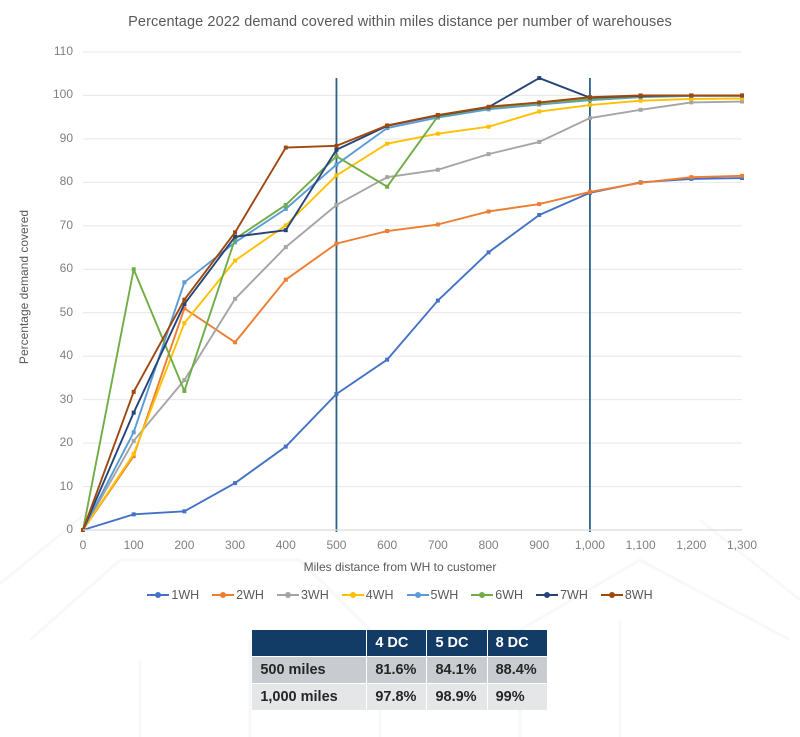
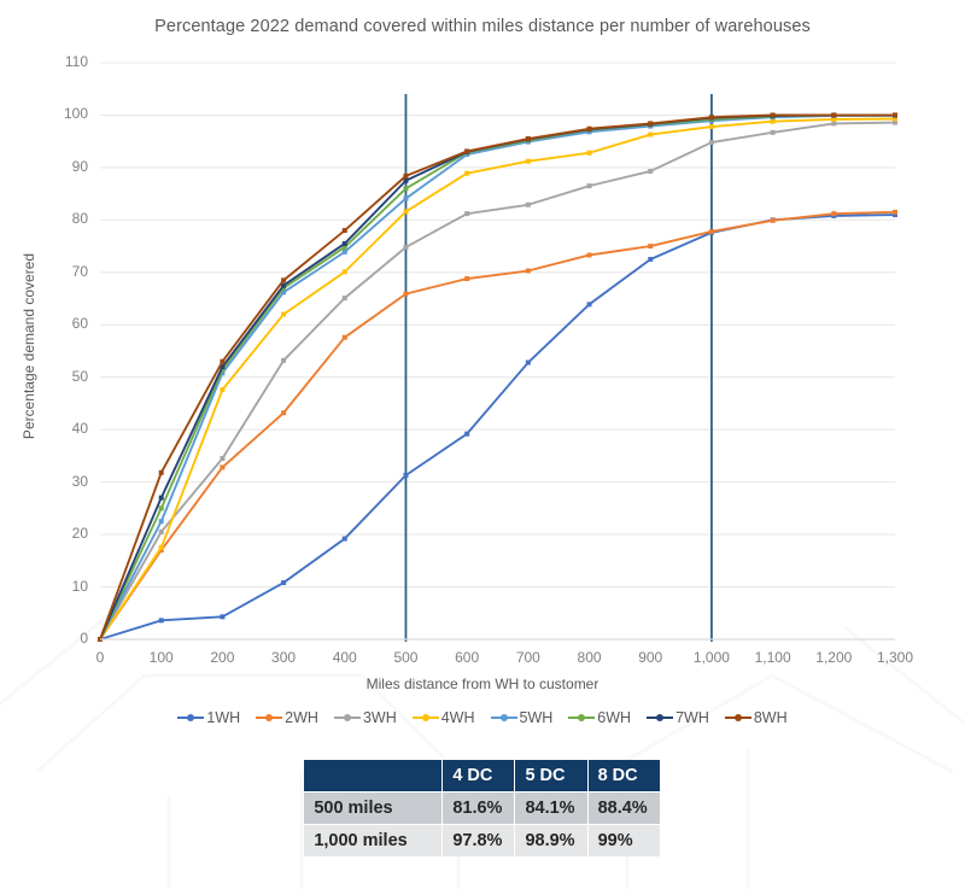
6WH/100: 60 -> 25
2WH/200: 51 -> 33
5WH/200: 57 -> 51
6WH/200: 32 -> 52
7WH/400: 69 -> 76
8WH/400: 88 -> 78
6WH/600: 79 -> 93
7WH/900: 104 -> 98
